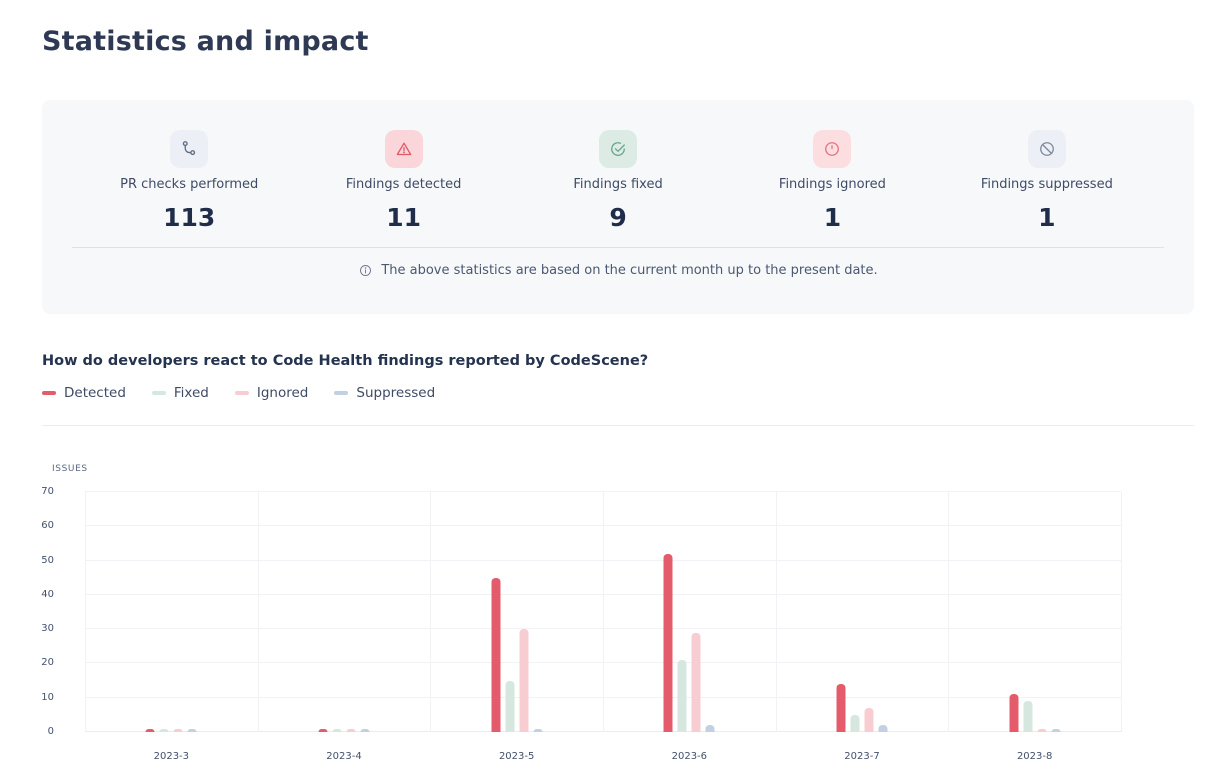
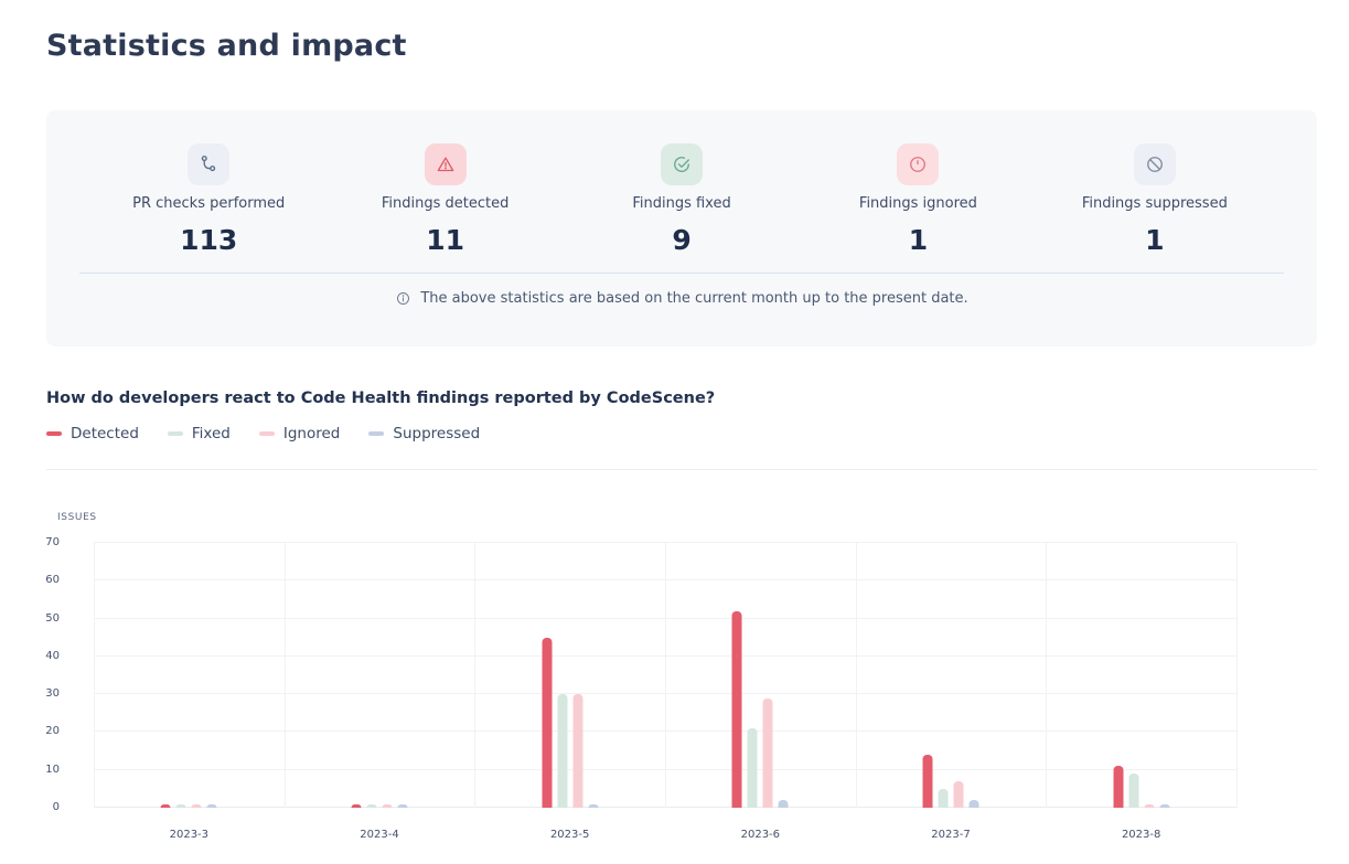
Fixed/2023-5: 15 -> 30
